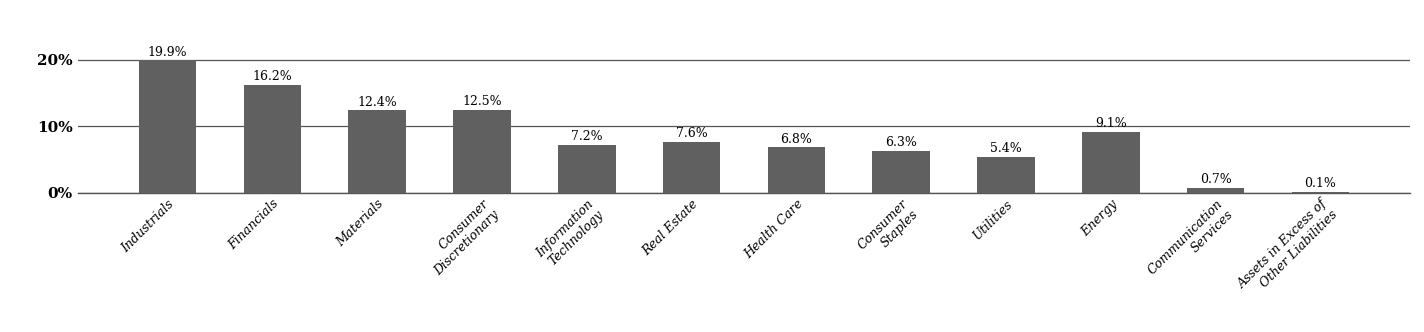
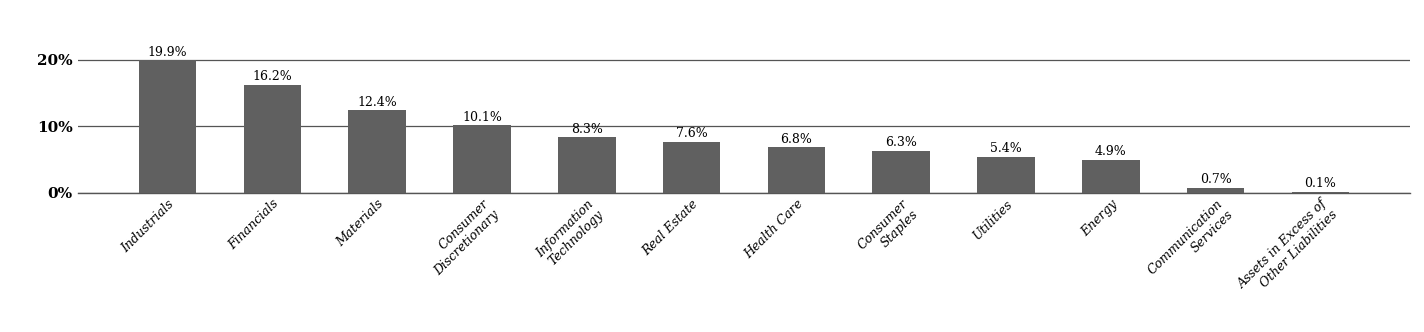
Consumer Discretionary: 12.5% -> 10.1%
Information Technology: 7.2% -> 8.3%
Energy: 9.1% -> 4.9%
